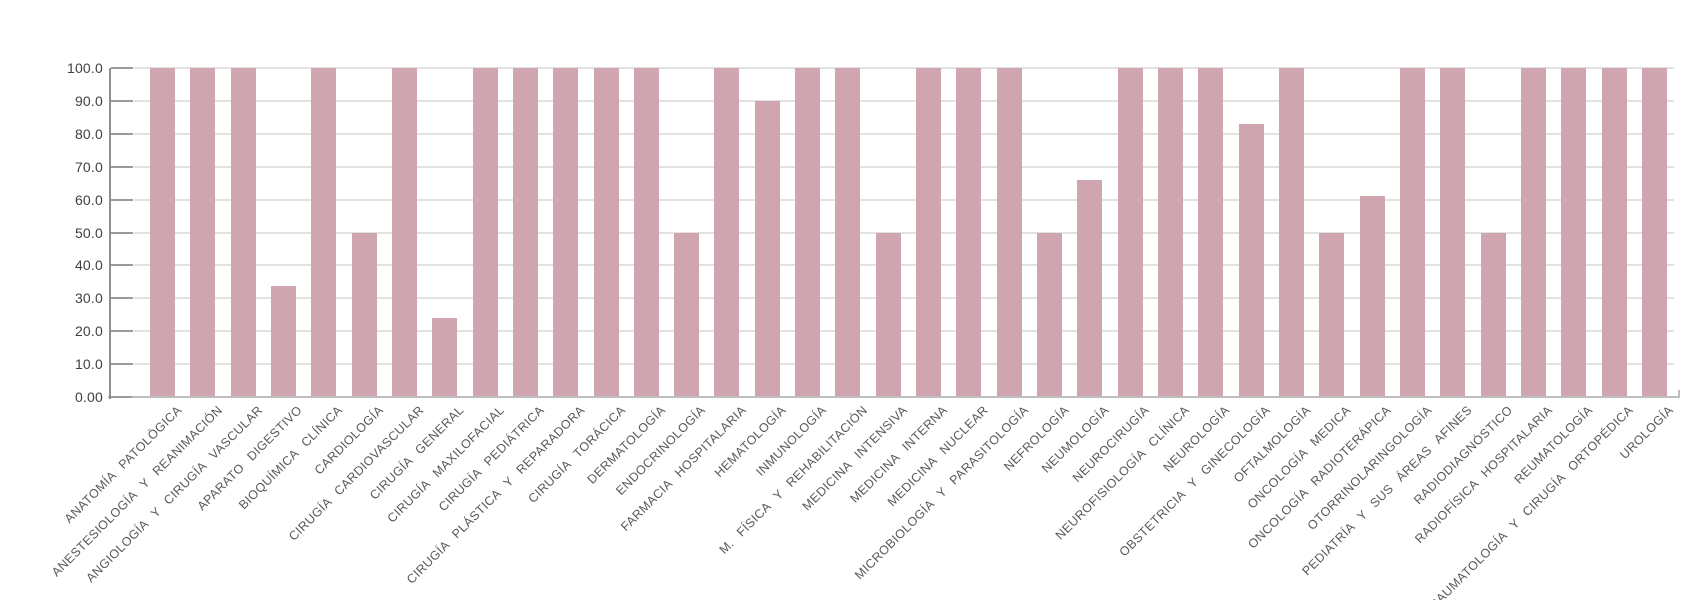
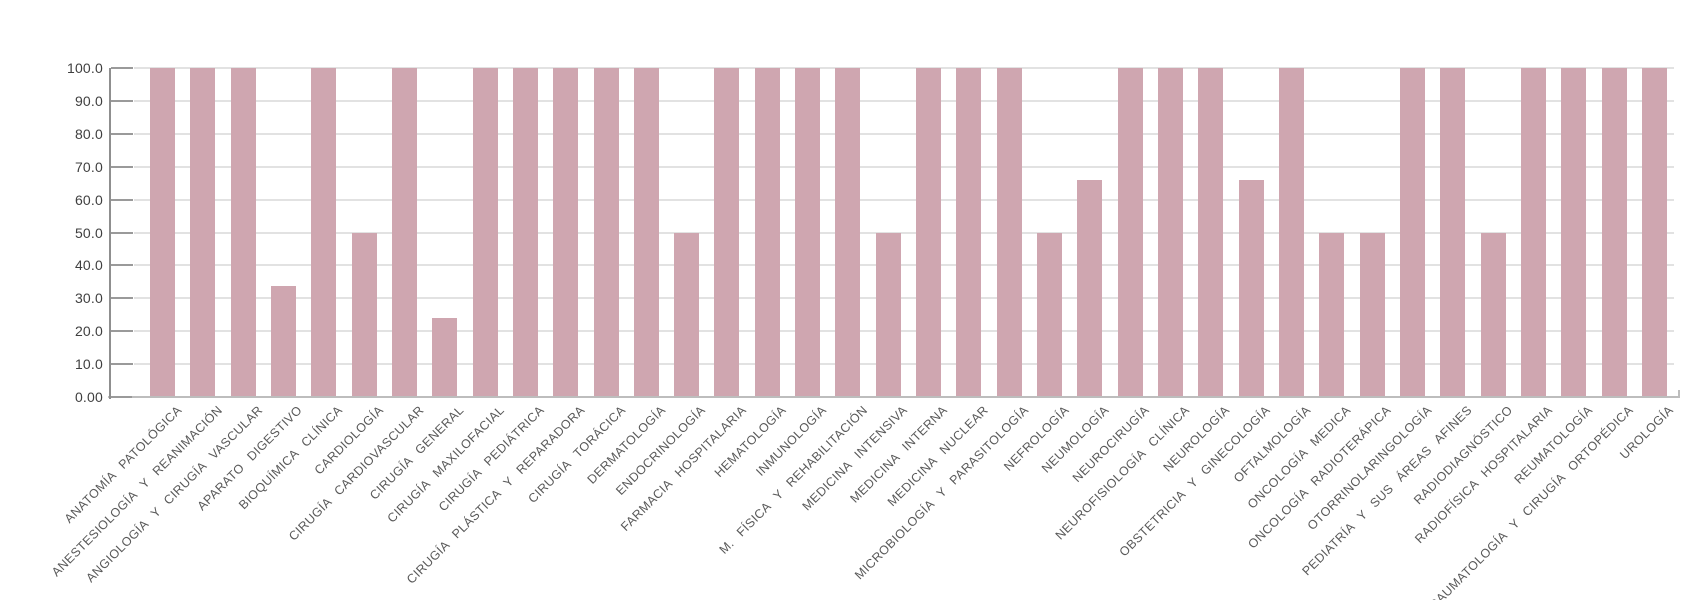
HEMATOLOGÍA: 90 -> 100
OBSTETRICIA Y GINECOLOGÍA: 83 -> 66
ONCOLOGÍA RADIOTERÁPICA: 61 -> 50
